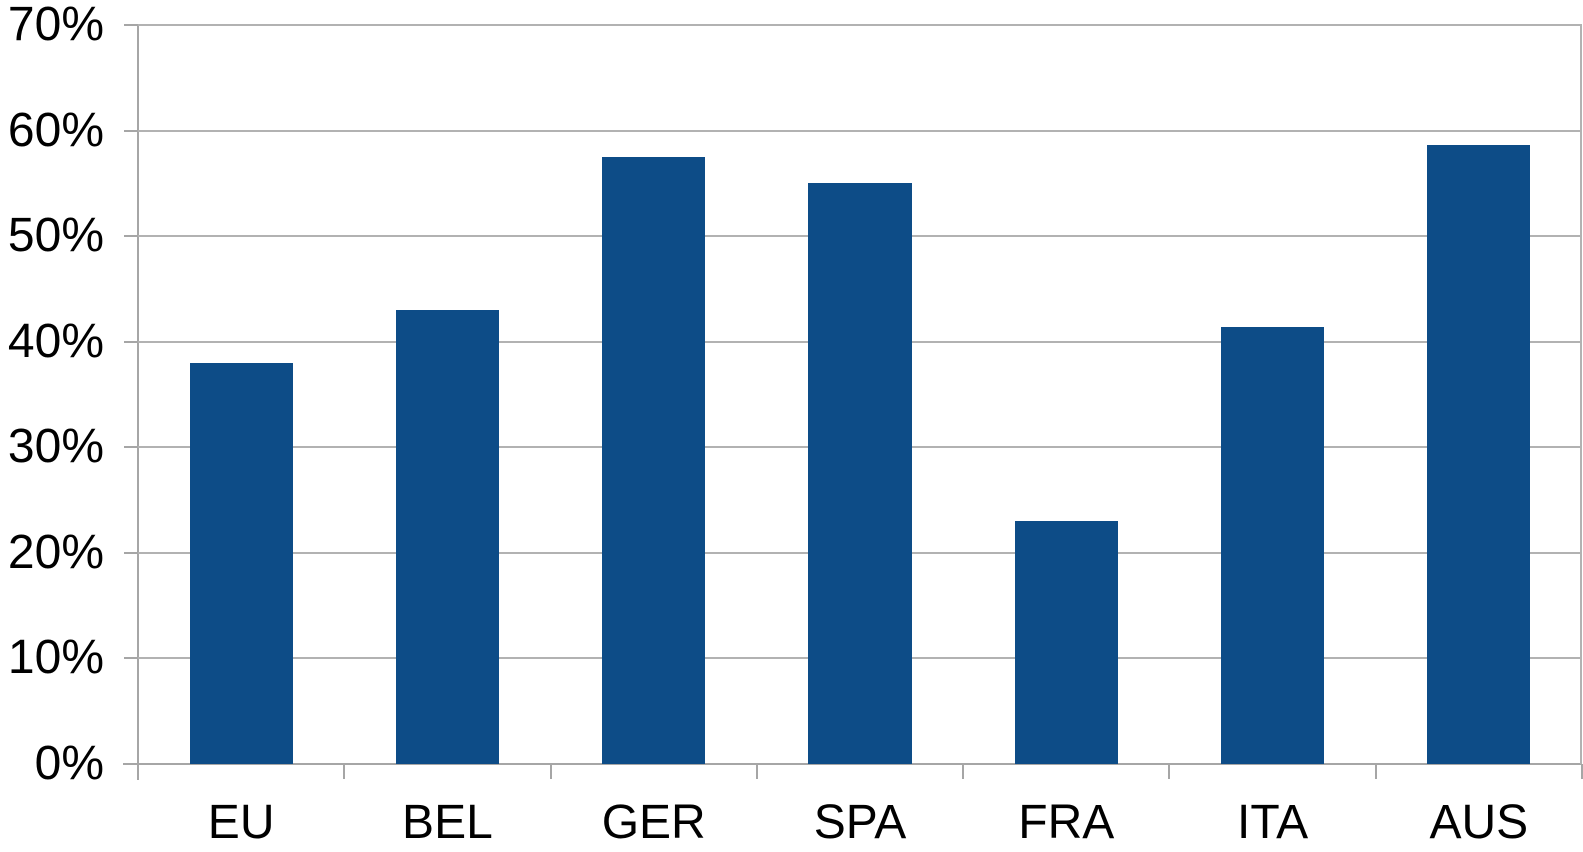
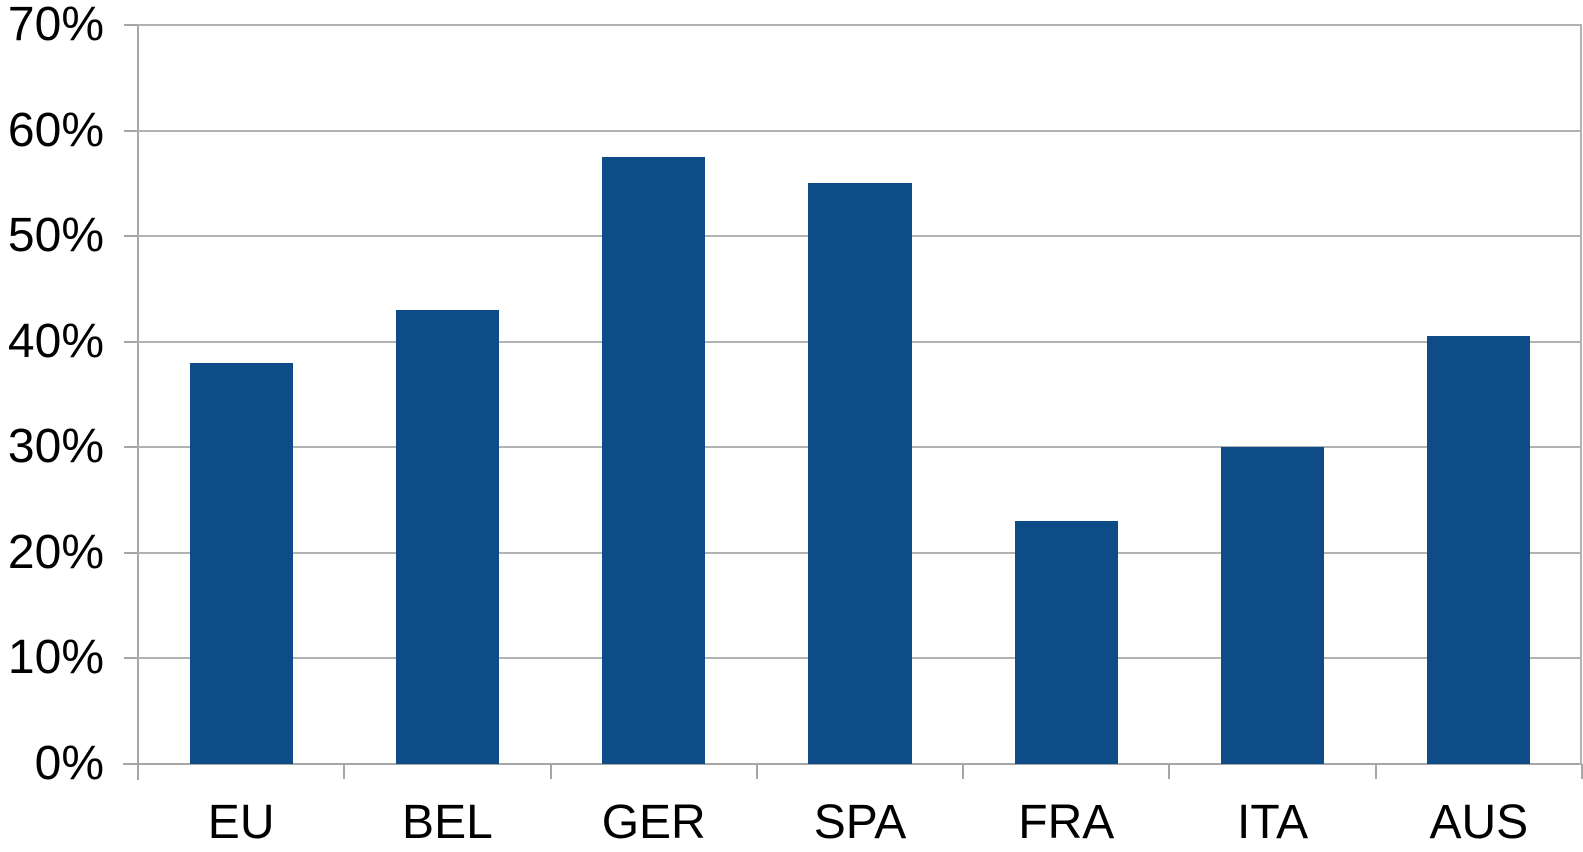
ITA: 41.4% -> 30.0%
AUS: 58.6% -> 40.5%
